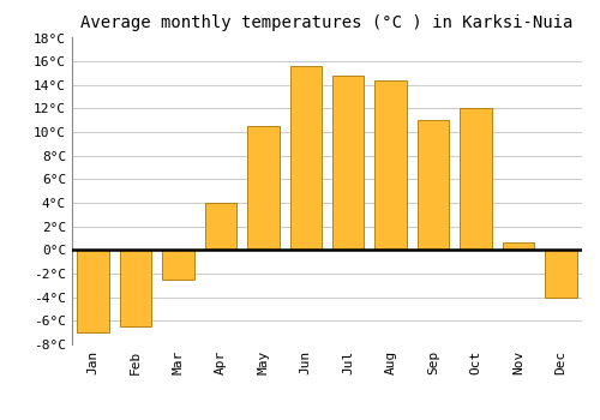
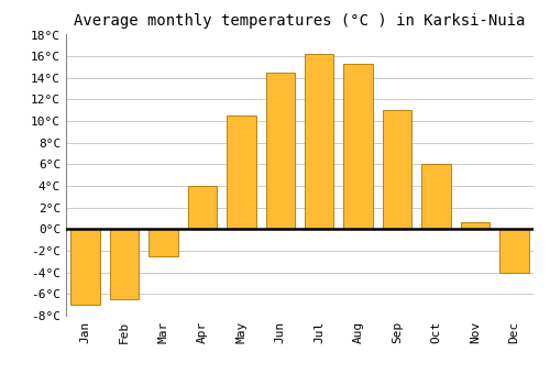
Jun: 15.6°C -> 14.5°C
Jul: 14.8°C -> 16.2°C
Aug: 14.4°C -> 15.3°C
Oct: 12.0°C -> 6.0°C
